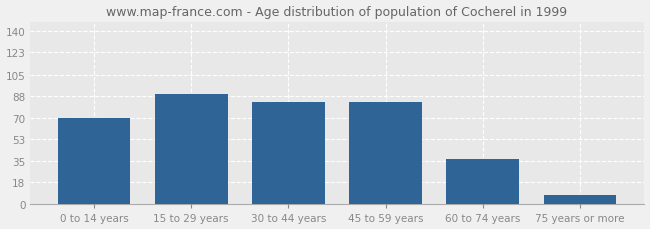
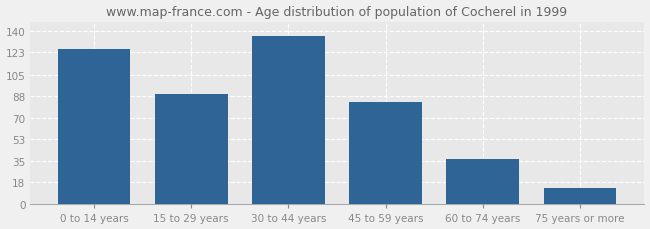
0 to 14 years: 70 -> 126
30 to 44 years: 83 -> 136
75 years or more: 8 -> 13
